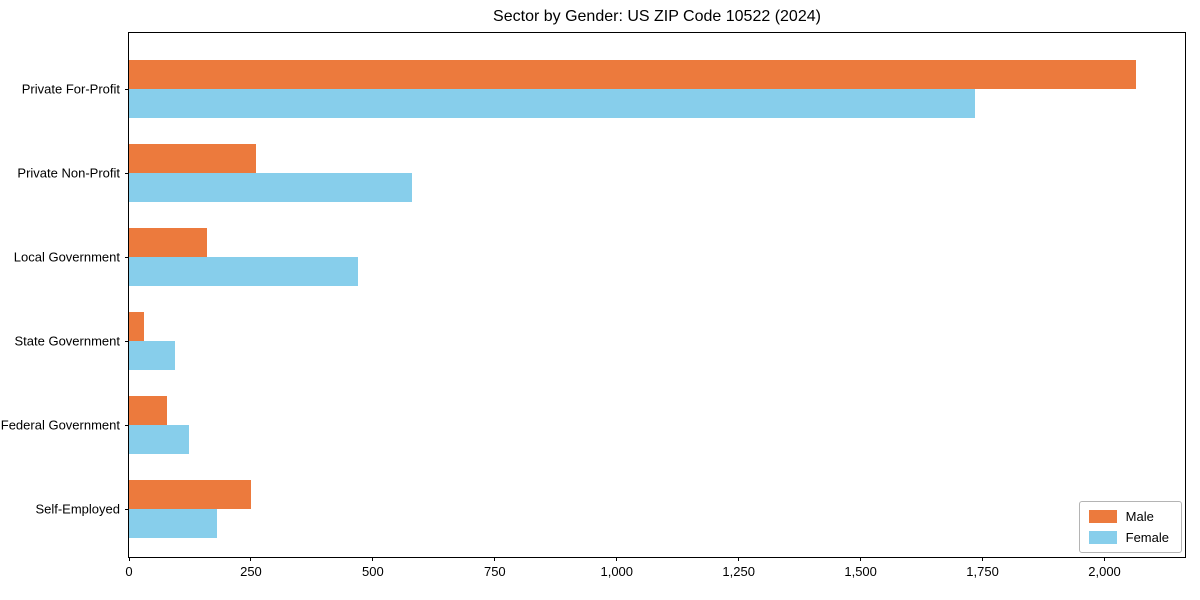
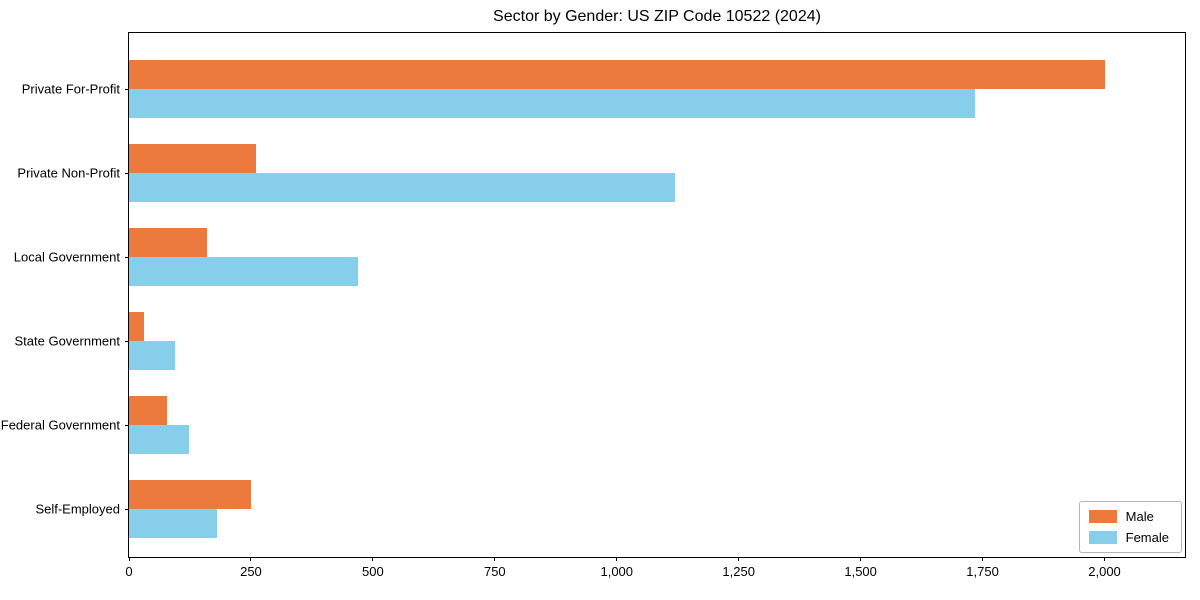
Male/Private For-Profit: 2060 -> 2000
Female/Private Non-Profit: 580 -> 1120
